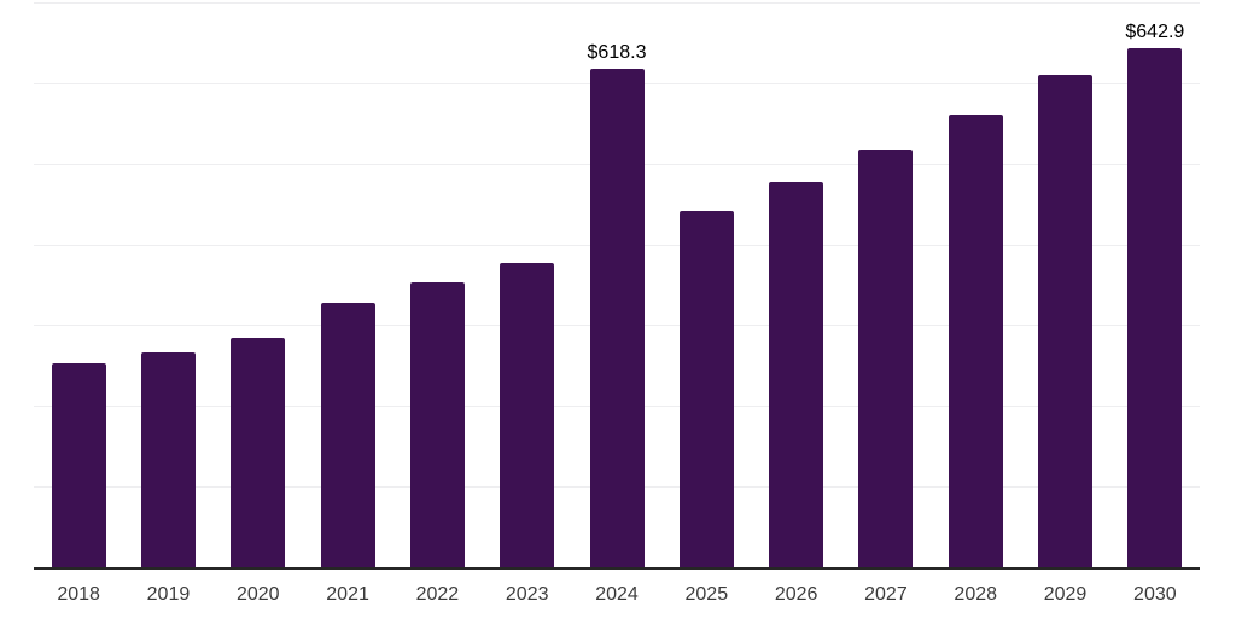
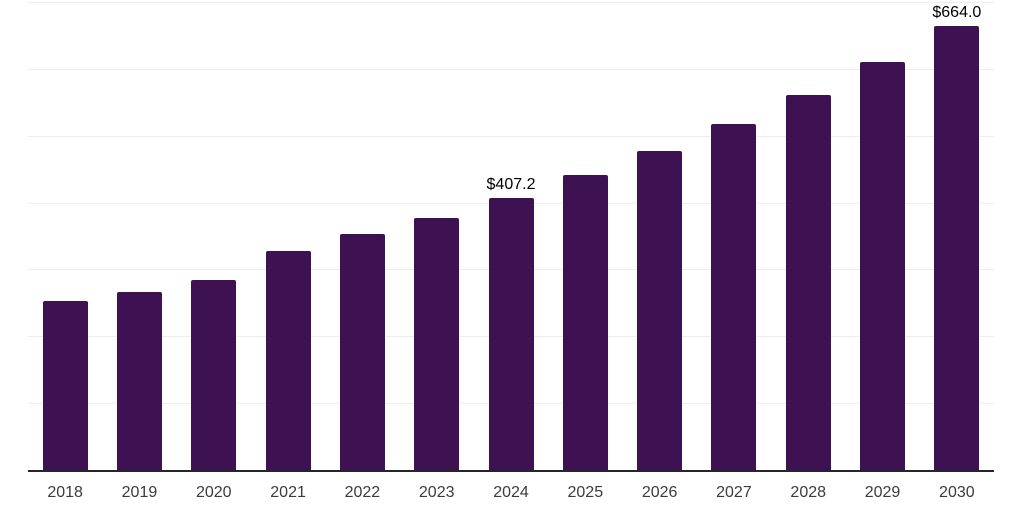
2024: $618.3 -> $407.2
2030: $642.9 -> $664.0
